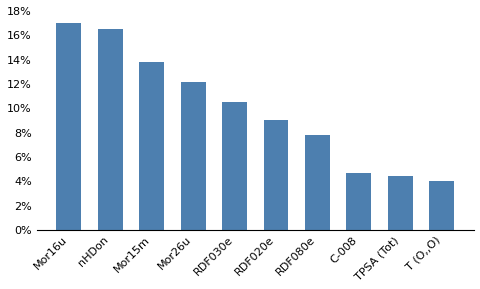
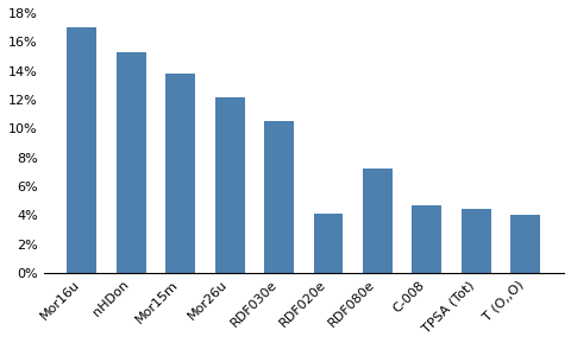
nHDon: 16.5% -> 15.3%
RDF020e: 9.0% -> 4.1%
RDF080e: 7.8% -> 7.2%
